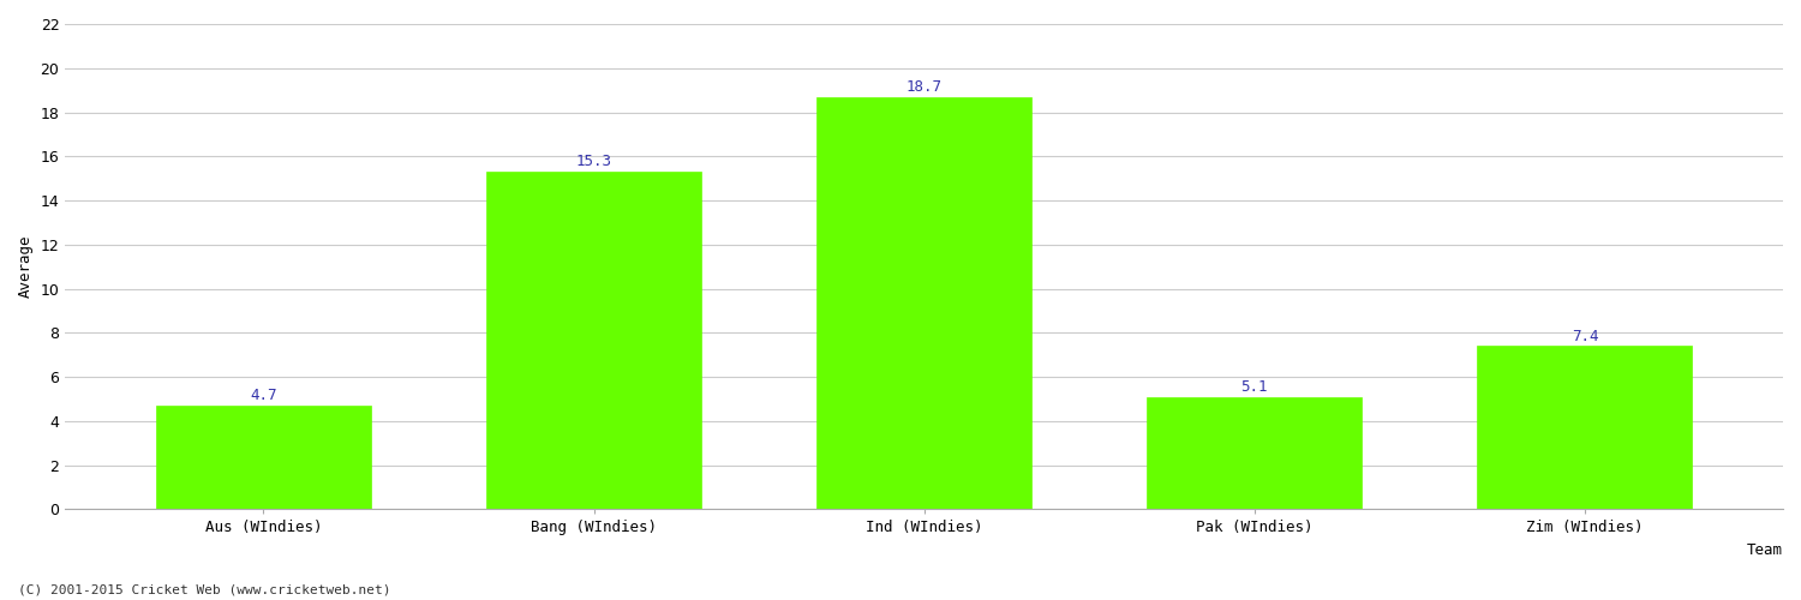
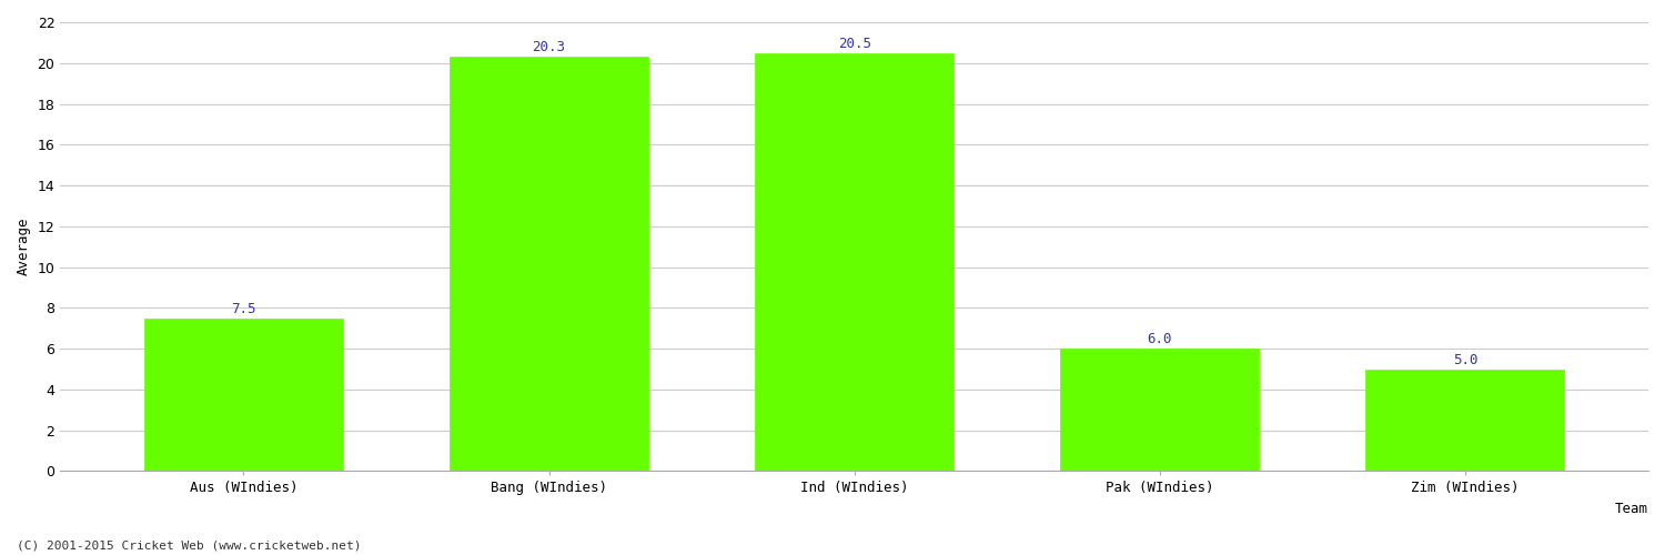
Aus (WIndies): 4.7 -> 7.5
Bang (WIndies): 15.3 -> 20.3
Ind (WIndies): 18.7 -> 20.5
Pak (WIndies): 5.1 -> 6.0
Zim (WIndies): 7.4 -> 5.0
